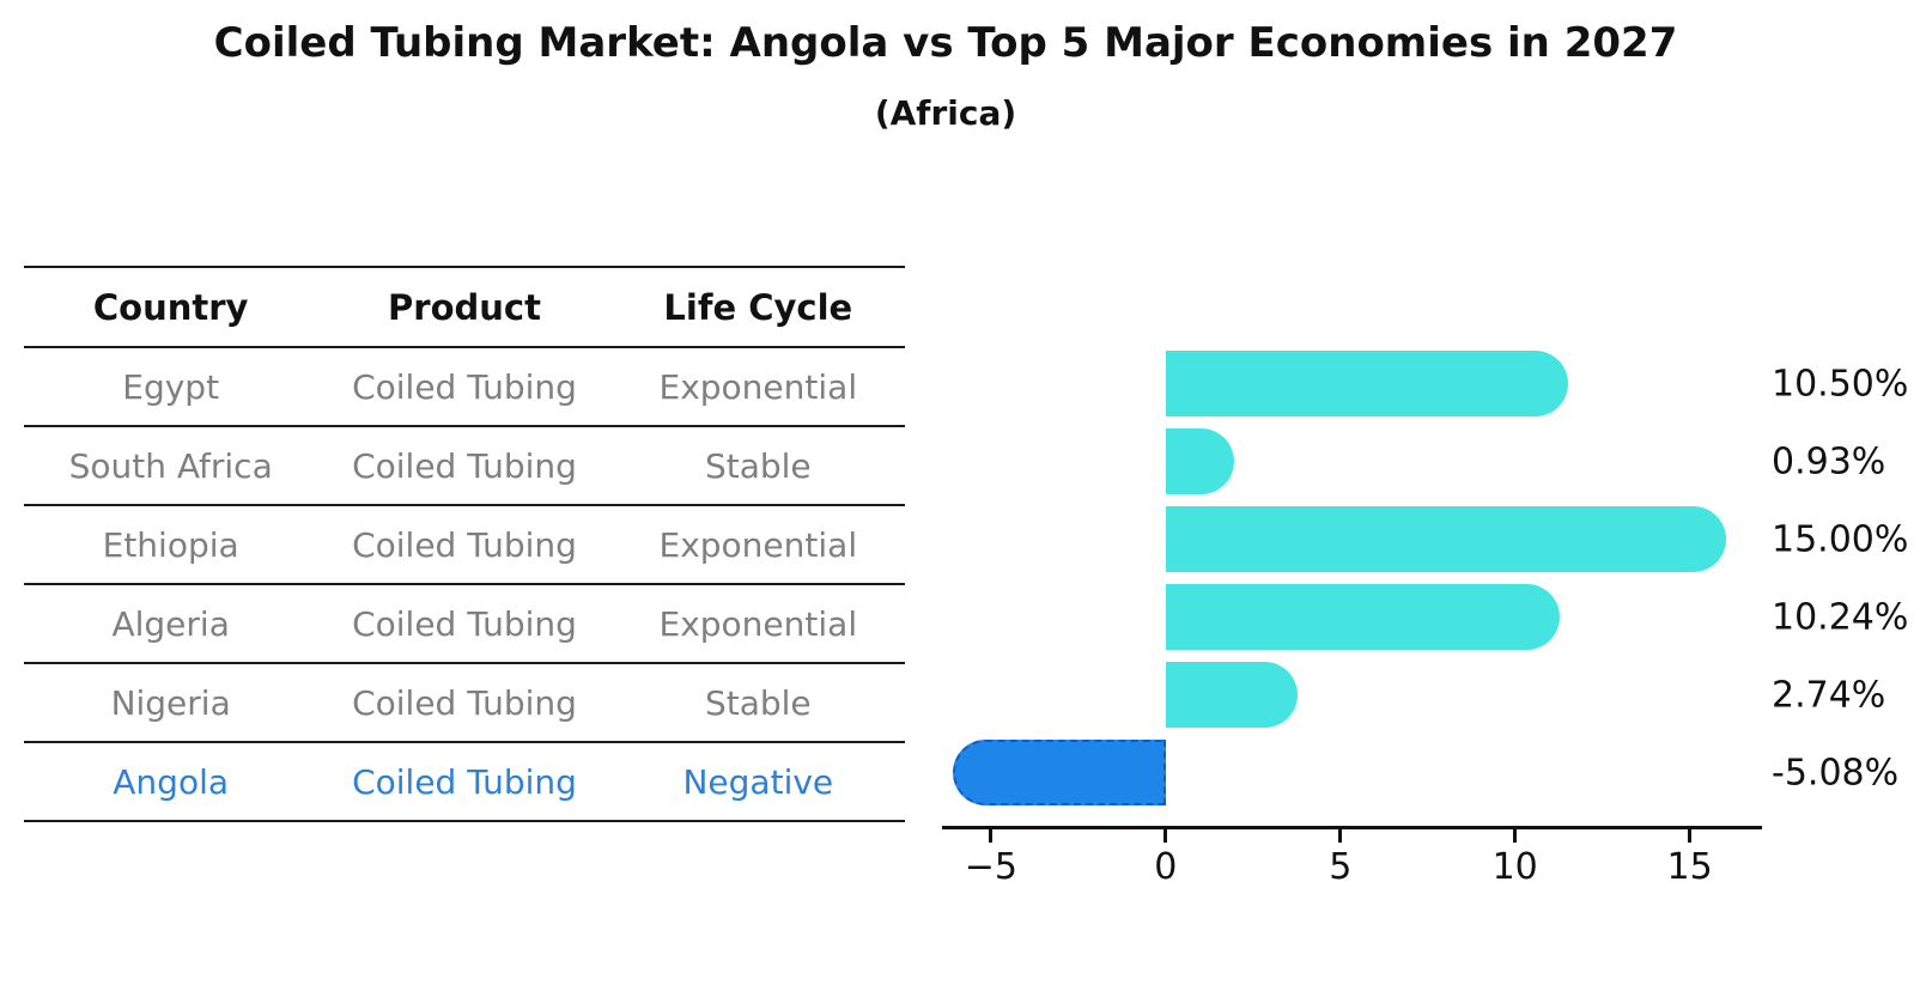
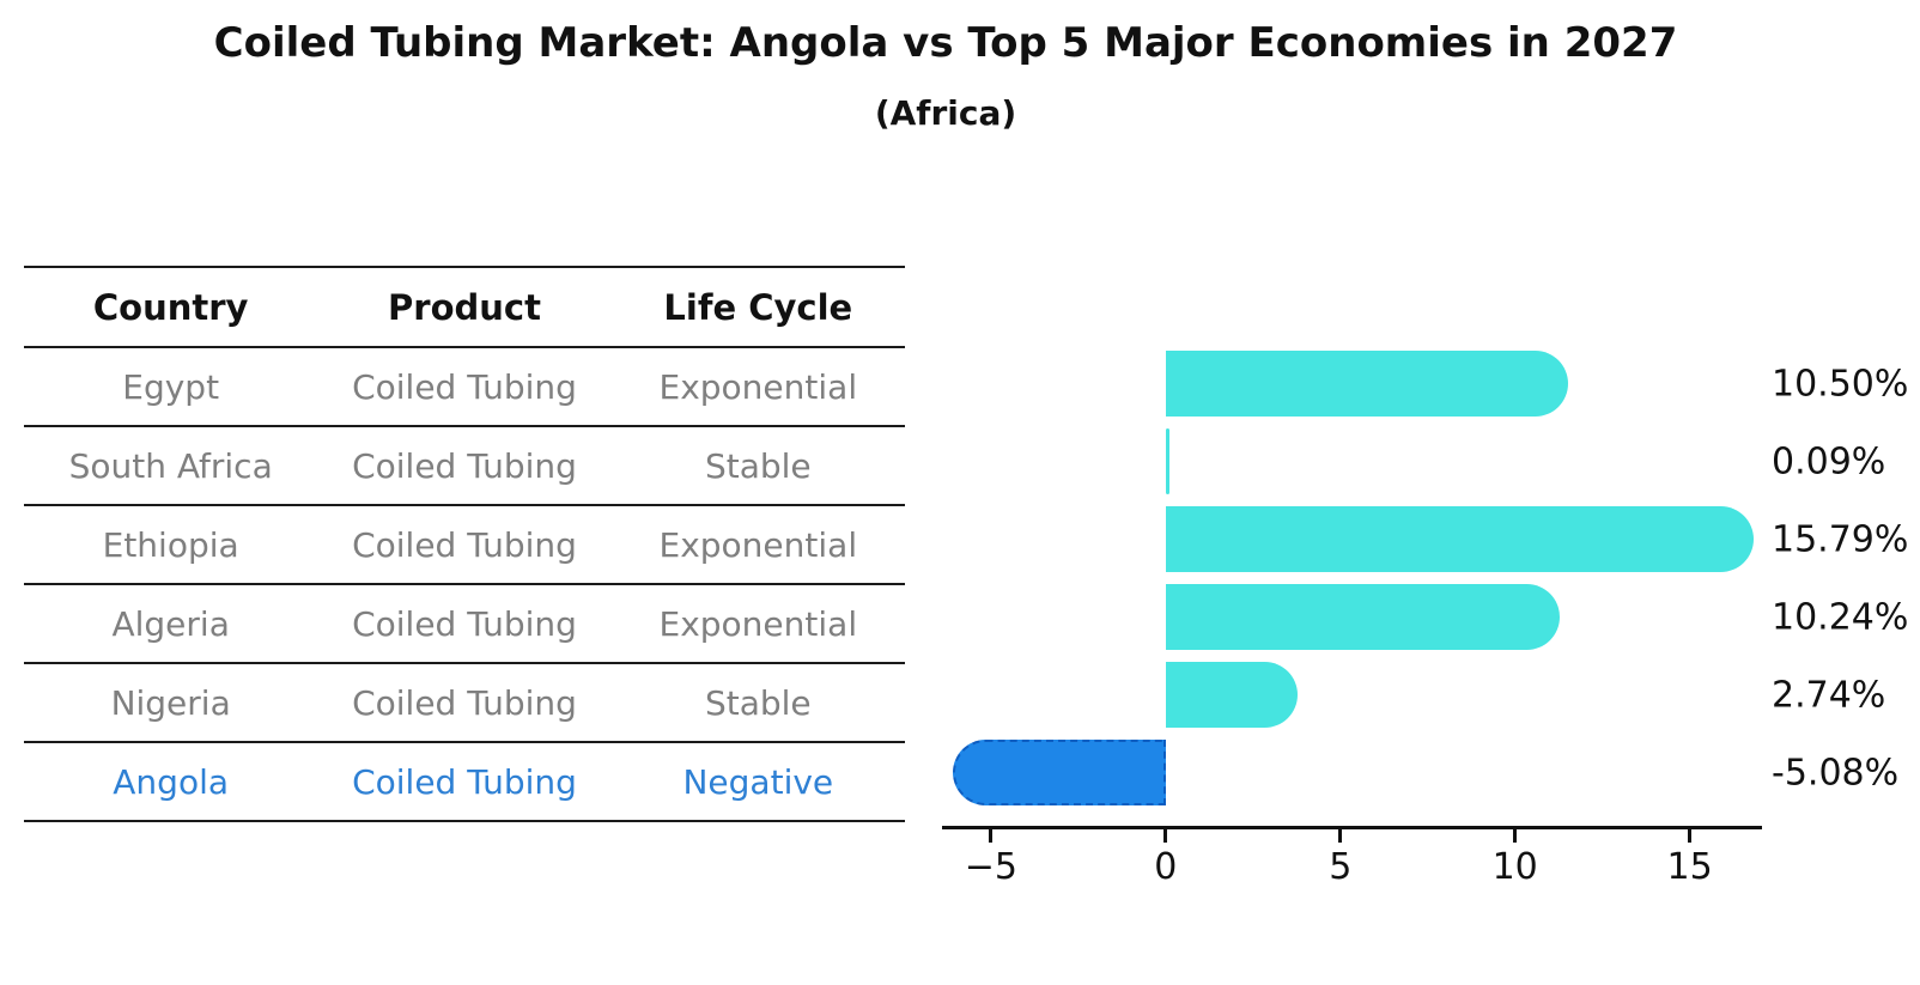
South Africa: 0.93% -> 0.09%
Ethiopia: 15.00% -> 15.79%
